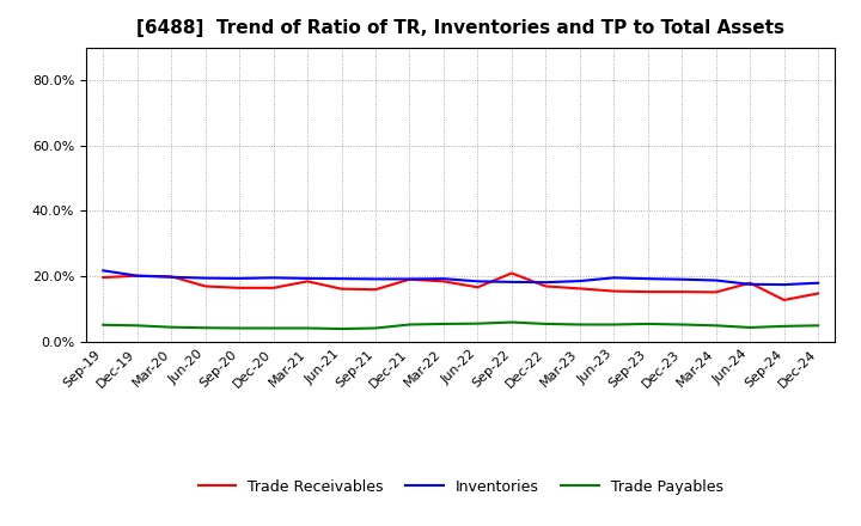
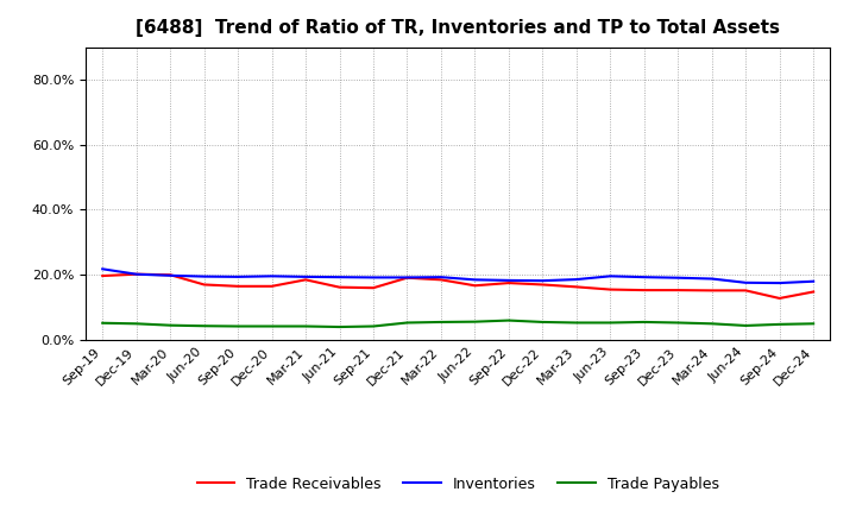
Trade Receivables/Sep-22: 21.0% -> 17.5%
Trade Receivables/Jun-24: 18.0% -> 15.2%
